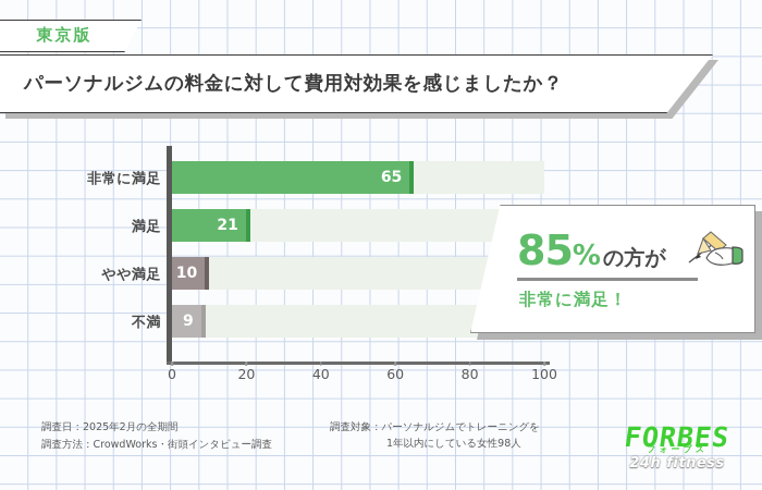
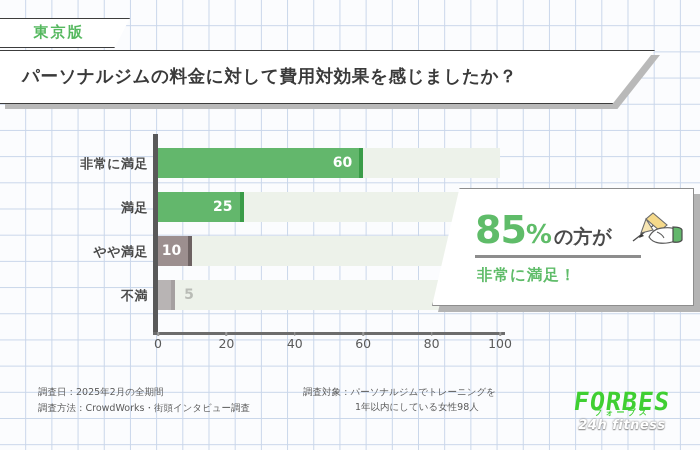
非常に満足: 65 -> 60
満足: 21 -> 25
不満: 9 -> 5
